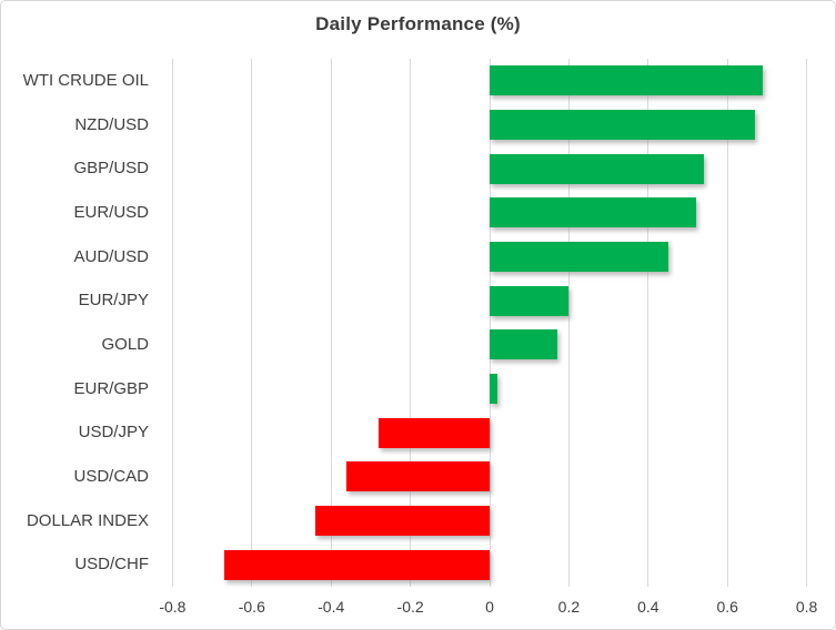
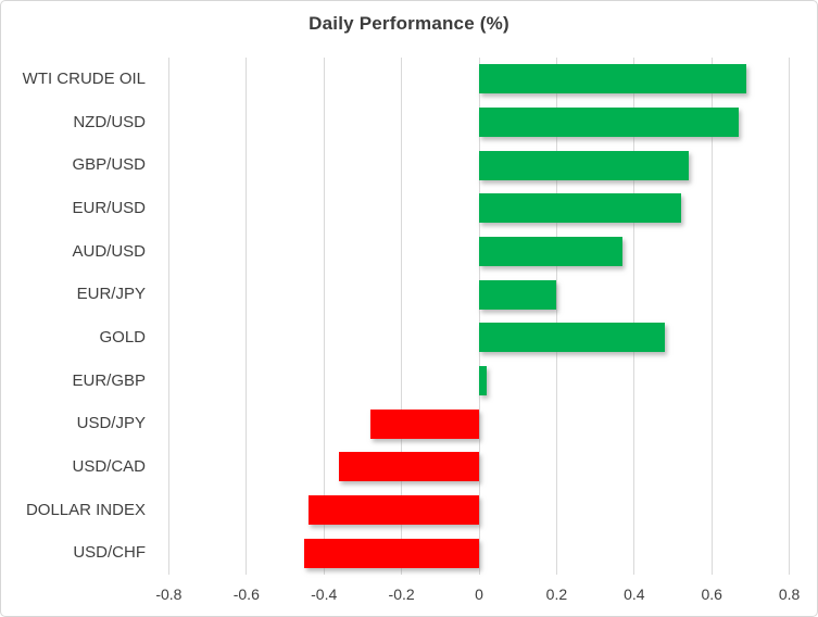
AUD/USD: 0.45 -> 0.37
GOLD: 0.17 -> 0.48
USD/CHF: -0.67 -> -0.45
